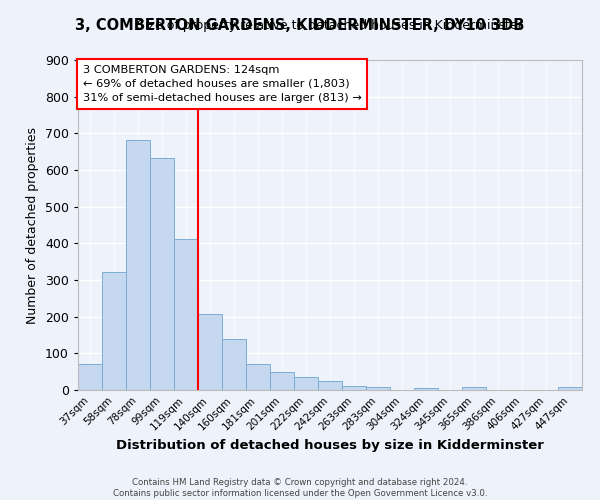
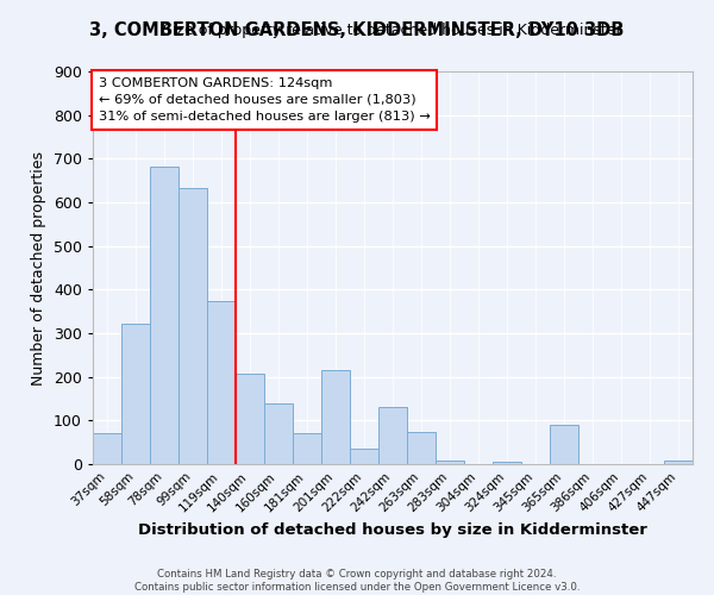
119sqm: 411 -> 375
201sqm: 48 -> 215
242sqm: 25 -> 130
263sqm: 12 -> 75
365sqm: 8 -> 90
